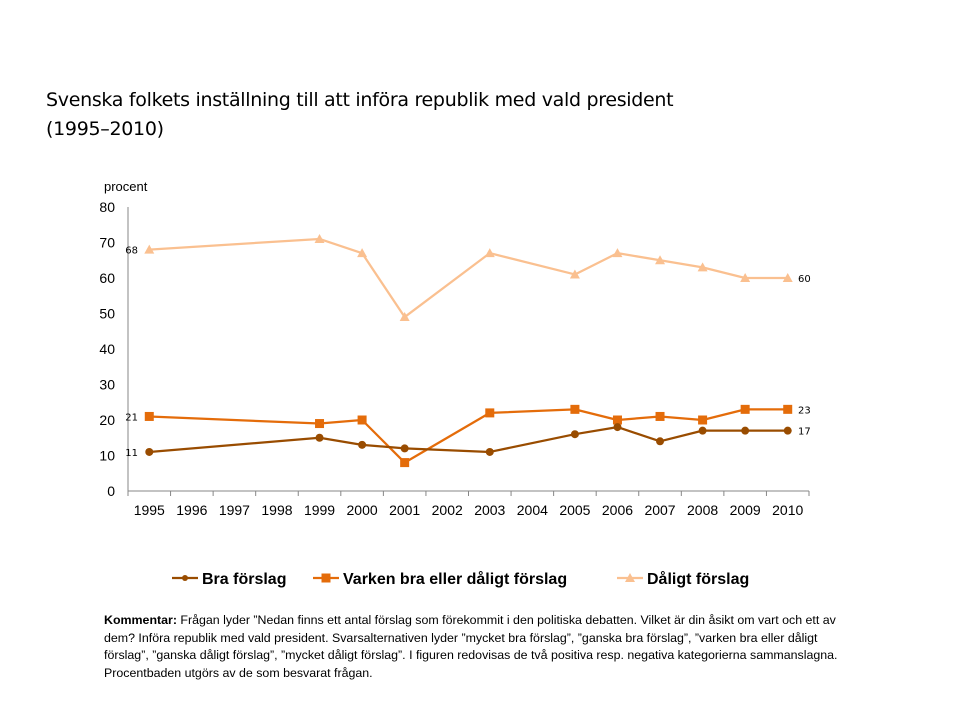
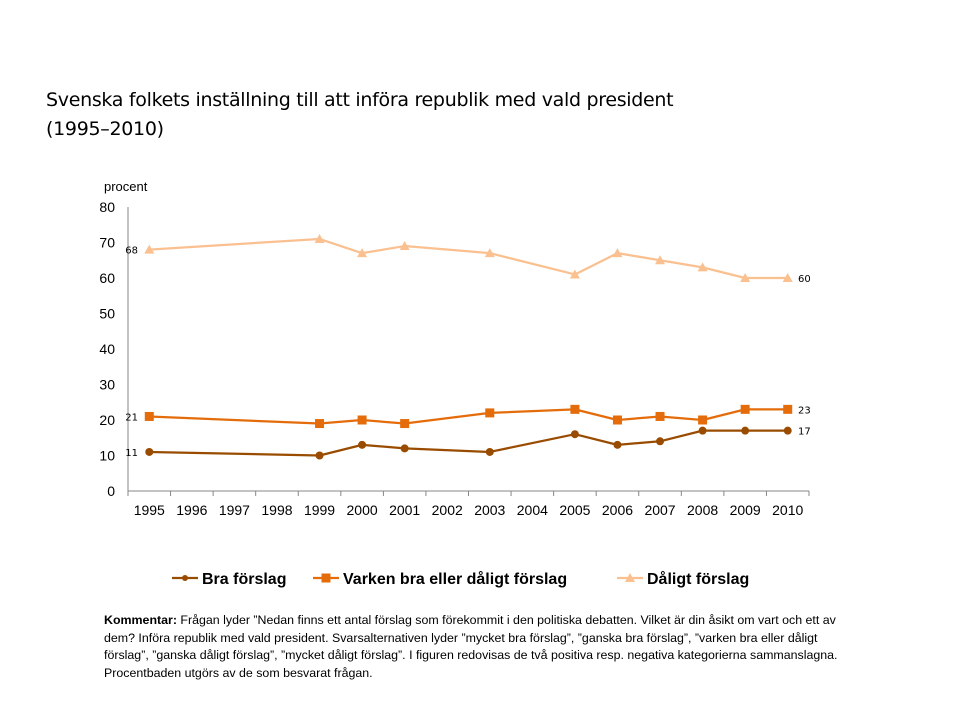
Bra förslag/1999: 15 -> 10
Varken bra eller dåligt förslag/2001: 8 -> 19
Dåligt förslag/2001: 49 -> 69
Bra förslag/2006: 18 -> 13
